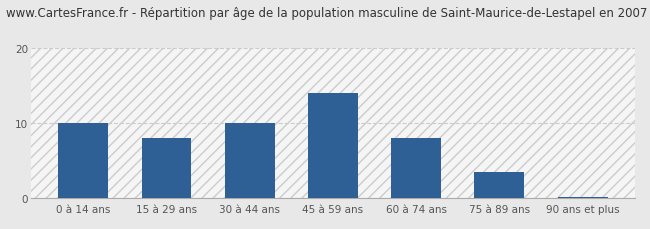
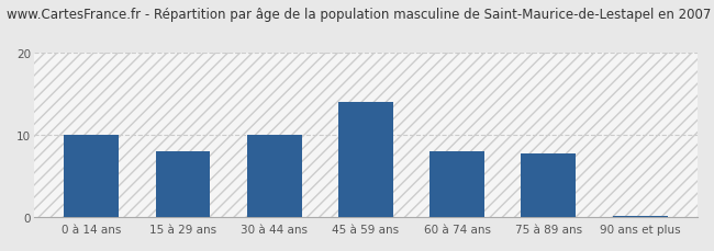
75 à 89 ans: 3.5 -> 7.8
